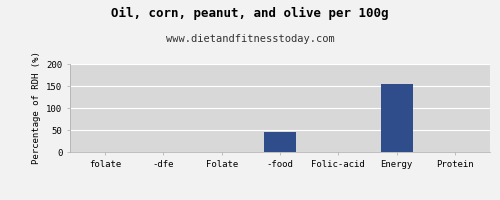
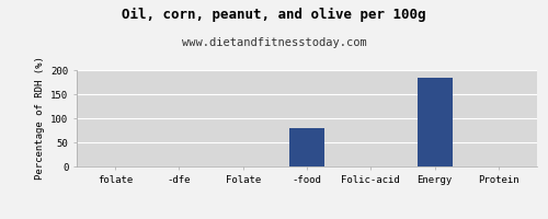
-food: 45 -> 80
Energy: 155 -> 185
